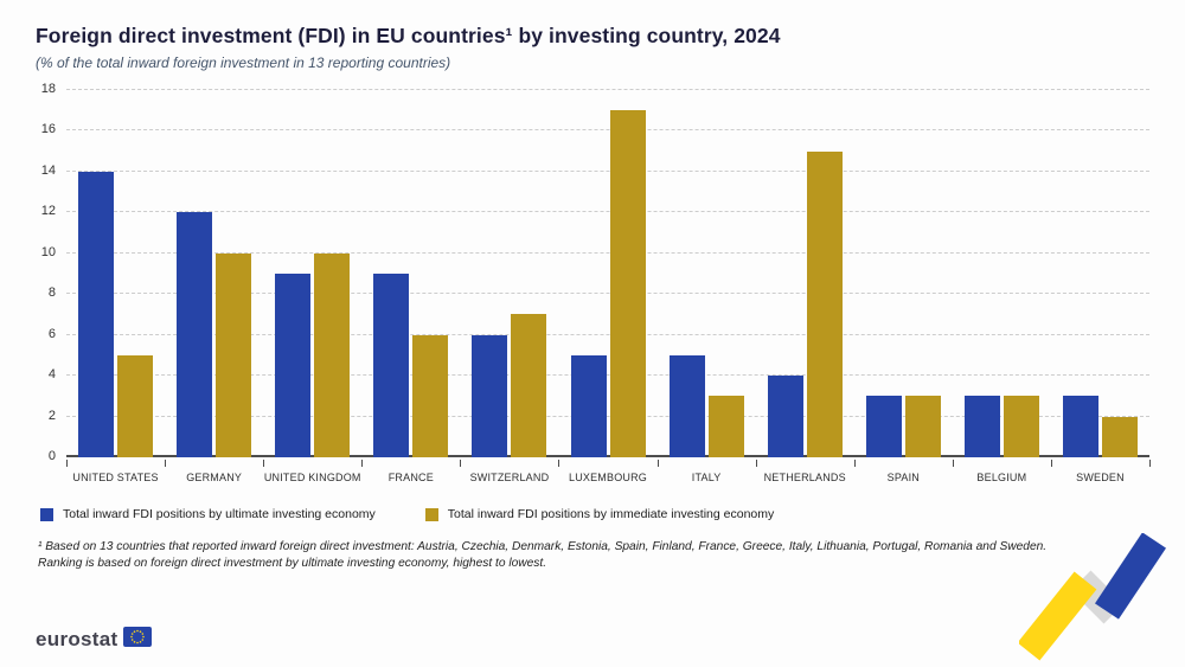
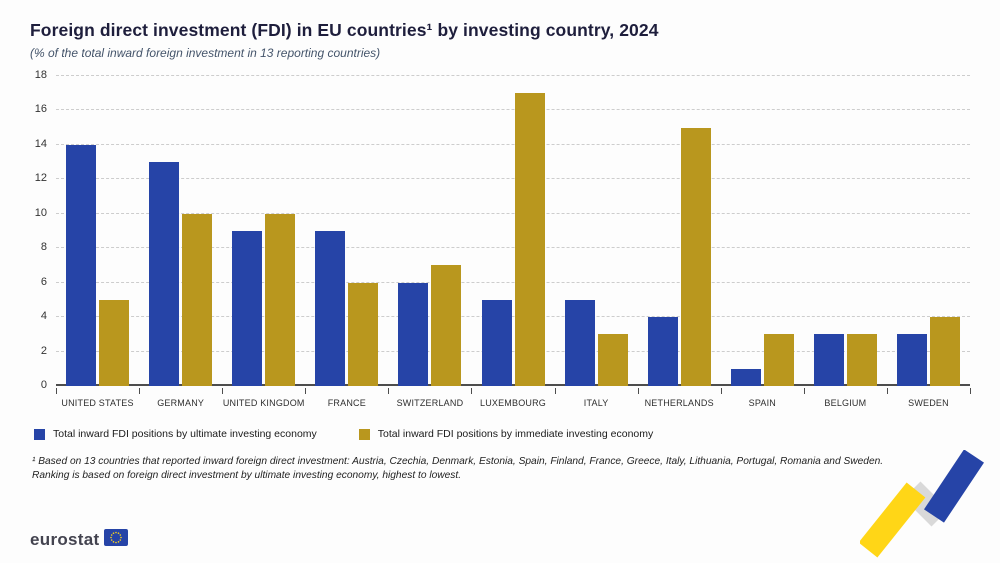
Total inward FDI positions by ultimate investing economy/GERMANY: 12 -> 13
Total inward FDI positions by ultimate investing economy/SPAIN: 3 -> 1
Total inward FDI positions by immediate investing economy/SWEDEN: 2 -> 4
